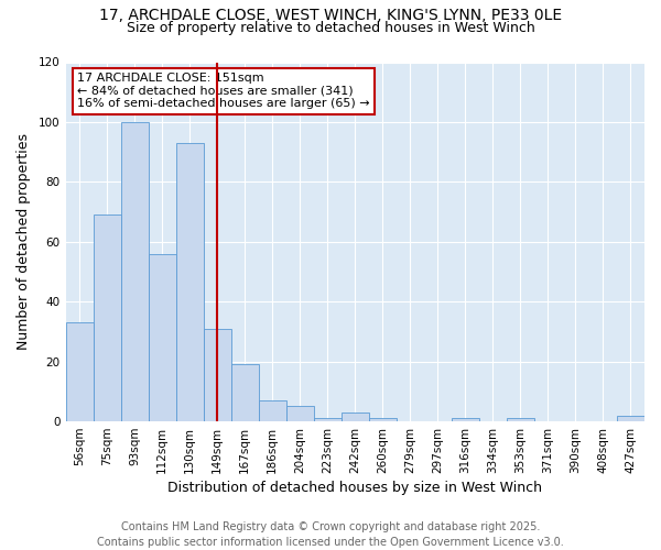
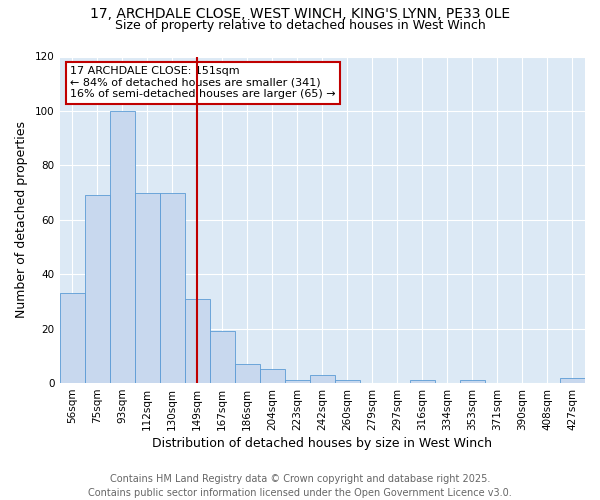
112sqm: 56 -> 70
130sqm: 93 -> 70
